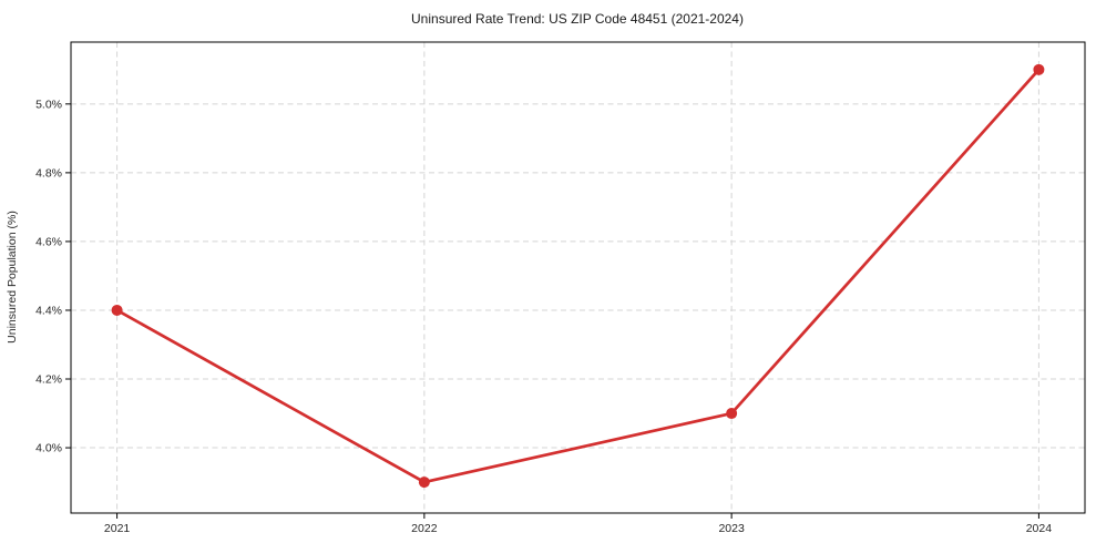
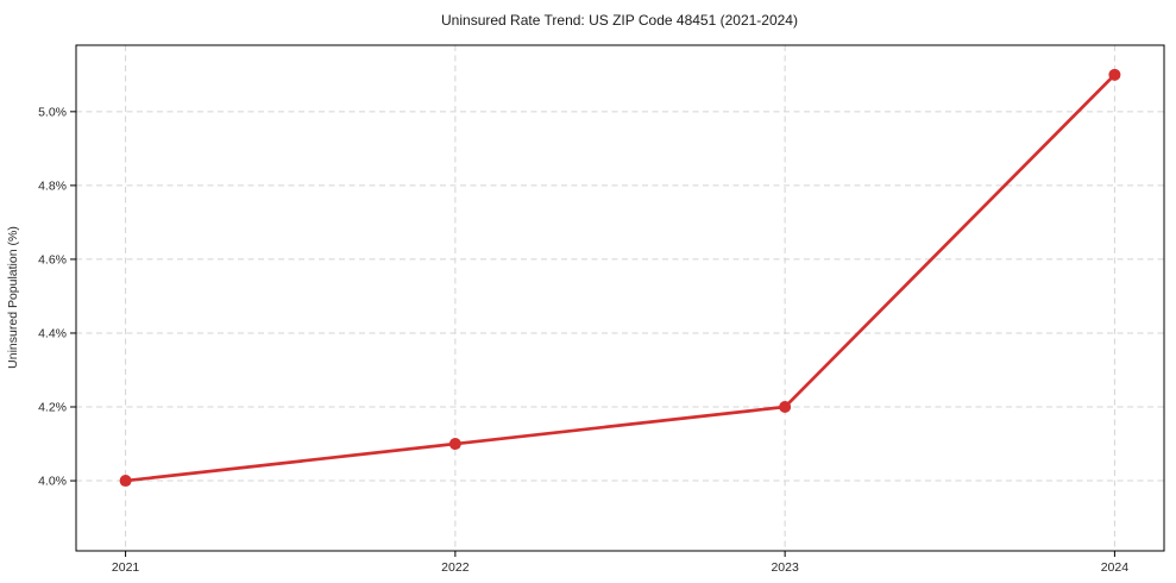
2021: 4.4% -> 4.0%
2022: 3.9% -> 4.1%
2023: 4.1% -> 4.2%
